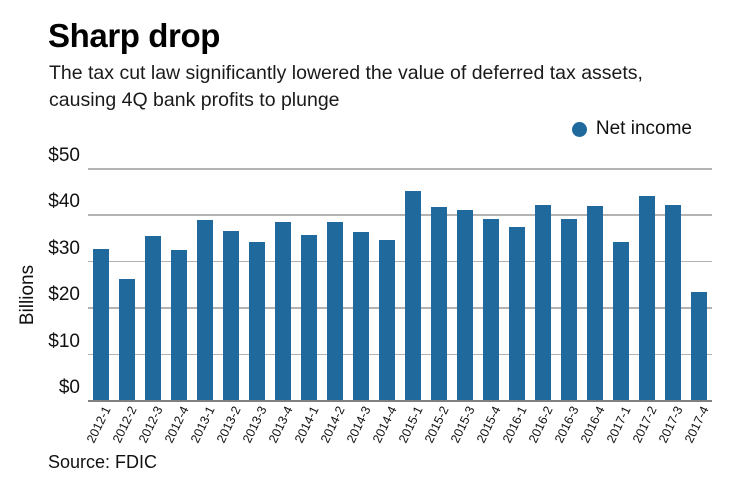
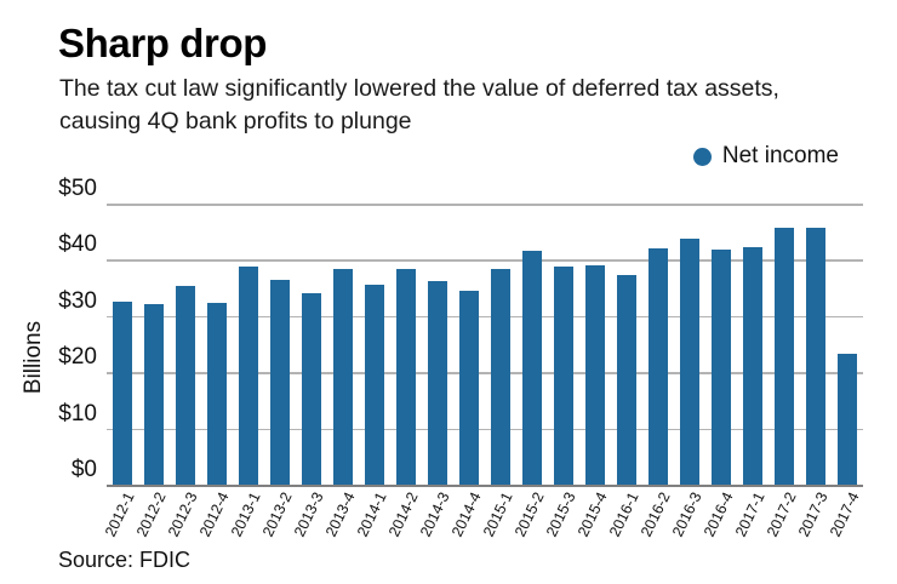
2012-2: $26 -> $32
2015-1: $45 -> $38
2015-3: $41 -> $39
2016-3: $39 -> $44
2017-1: $34 -> $42
2017-2: $44 -> $46
2017-3: $42 -> $46
